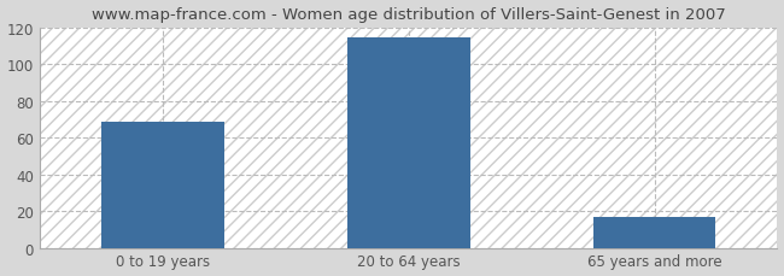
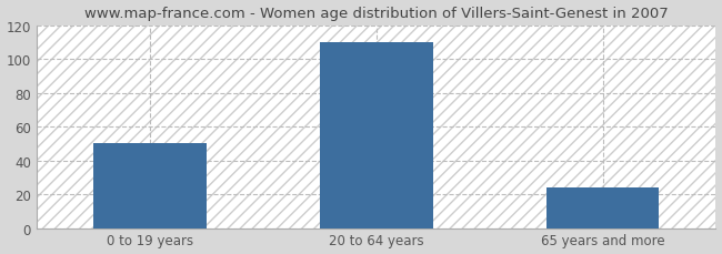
0 to 19 years: 69 -> 50
20 to 64 years: 115 -> 110
65 years and more: 17 -> 24
